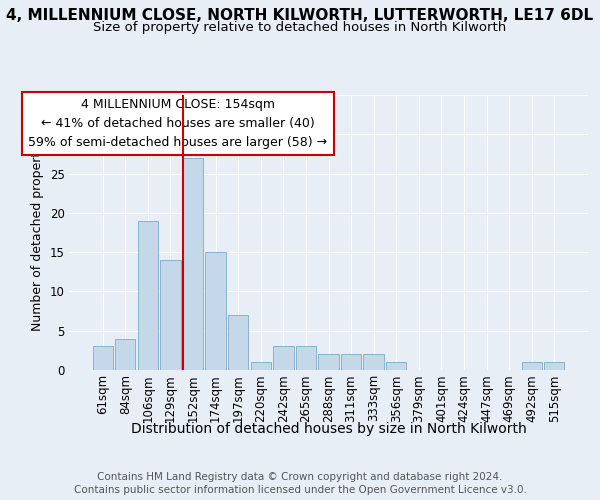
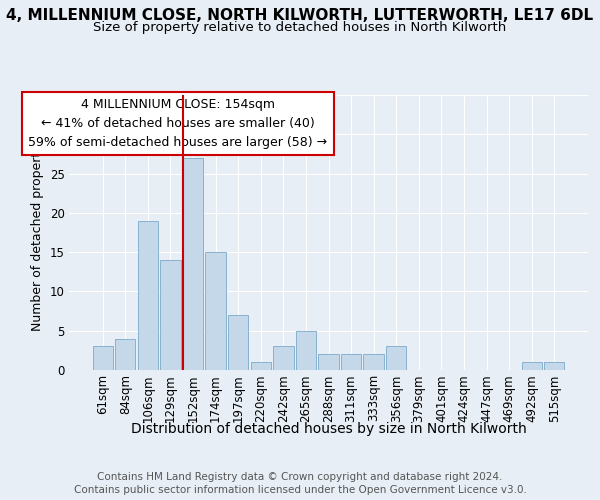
265sqm: 3 -> 5
356sqm: 1 -> 3
